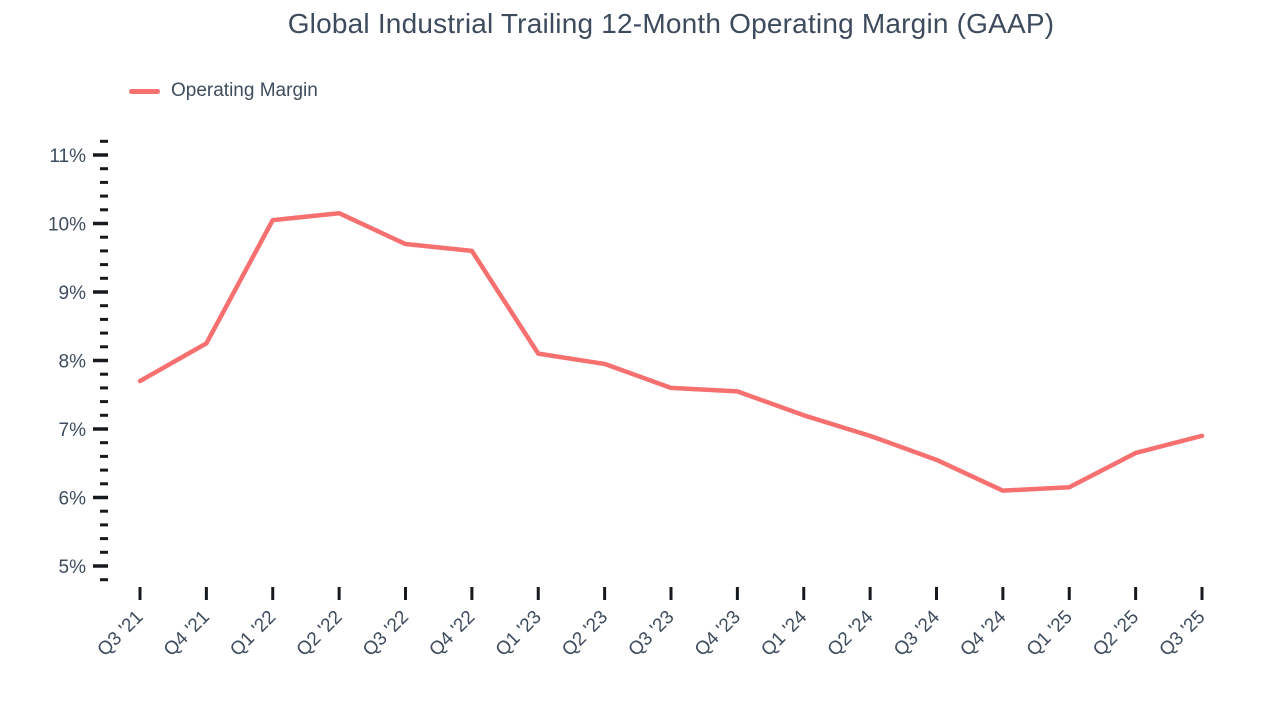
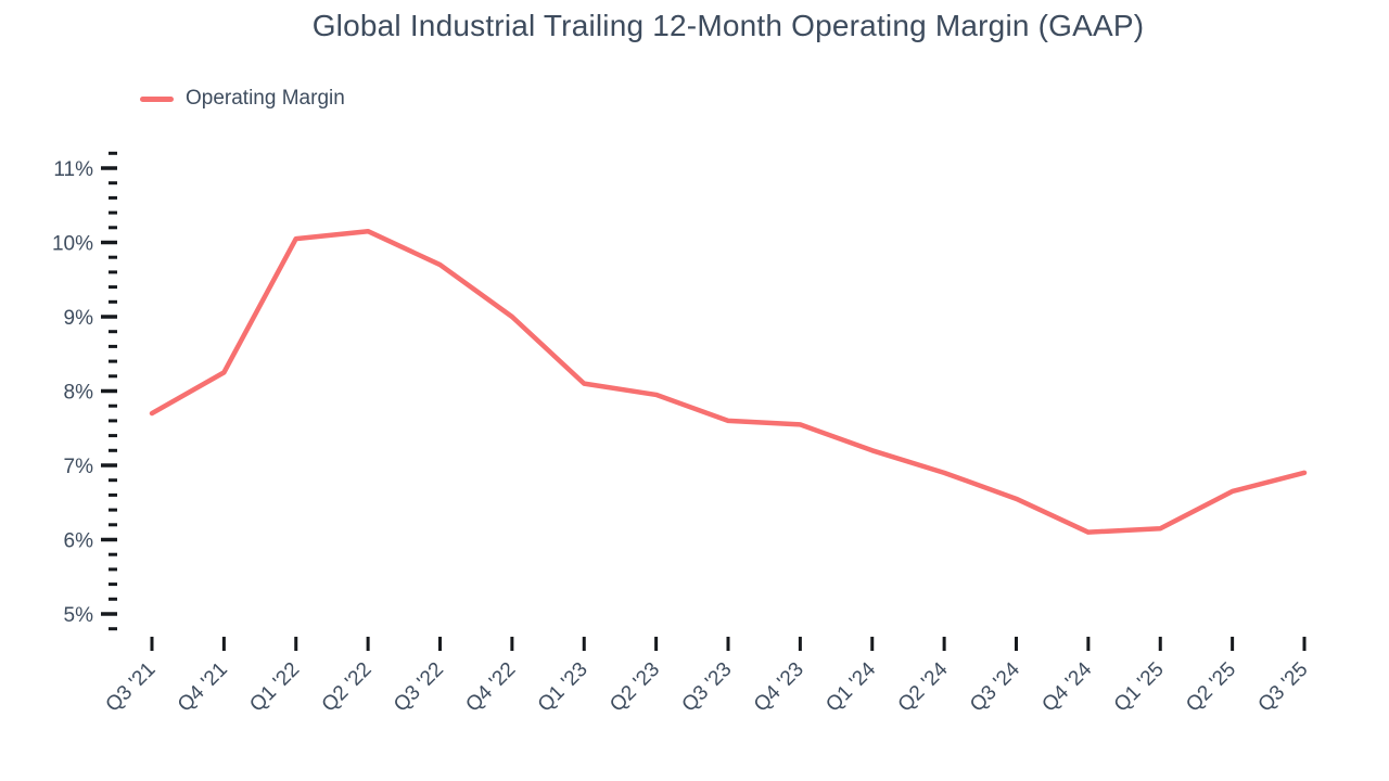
Q4 '22: 9.6% -> 9.0%
